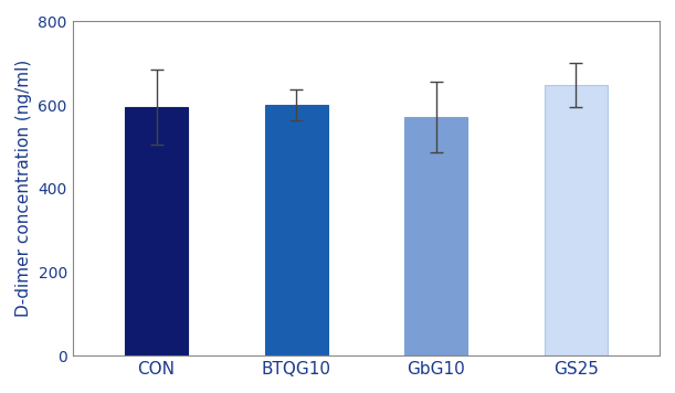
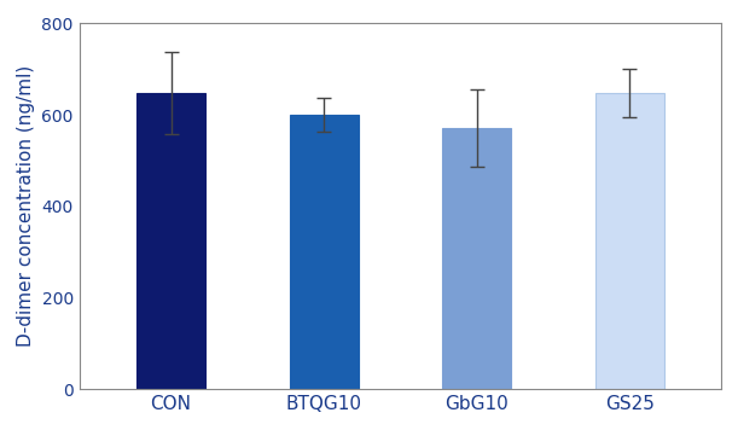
CON: 595 -> 648
